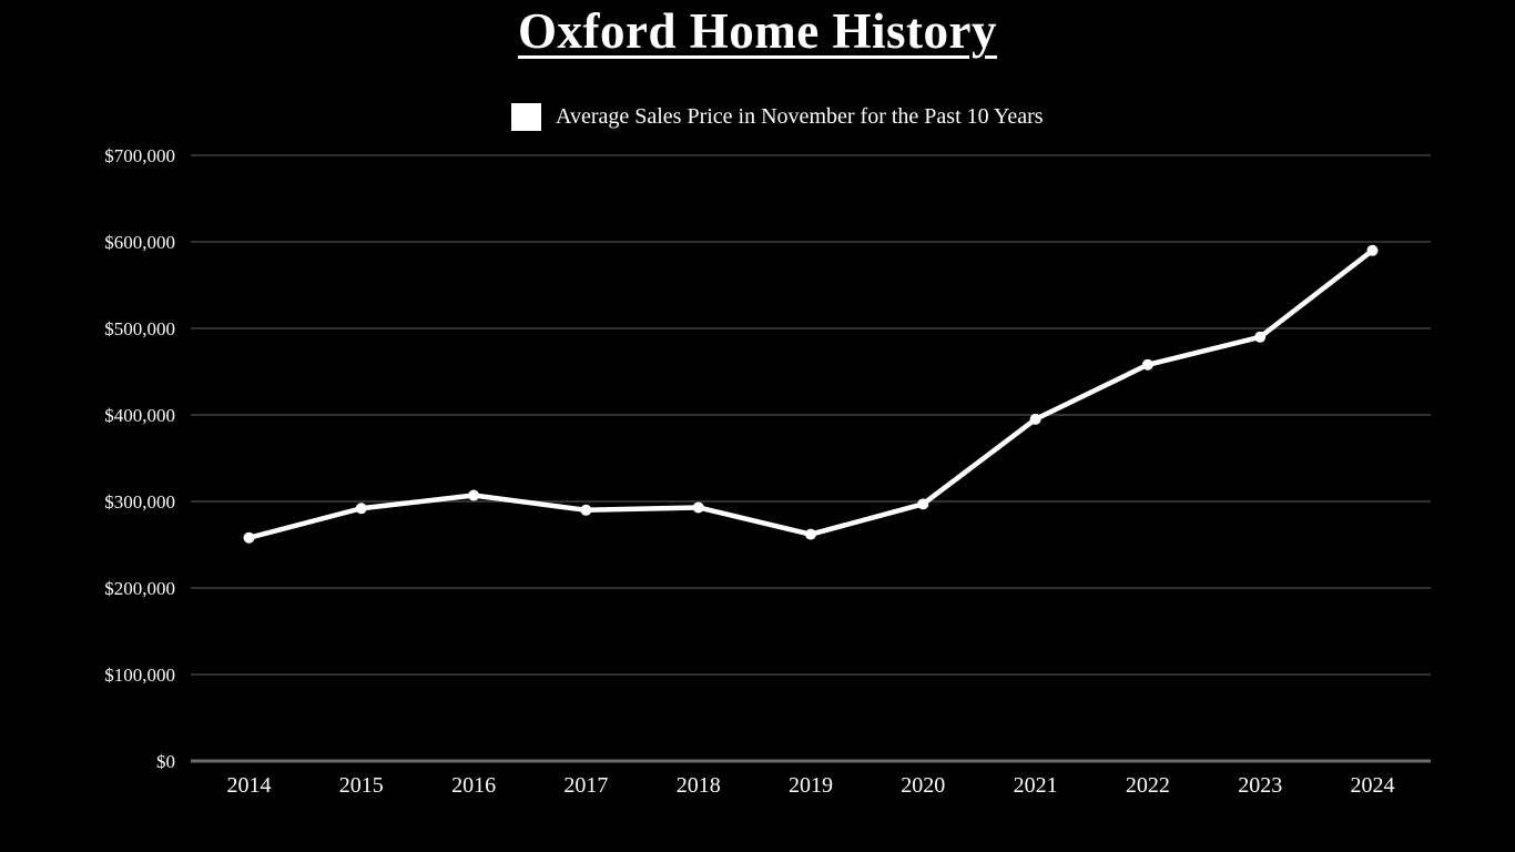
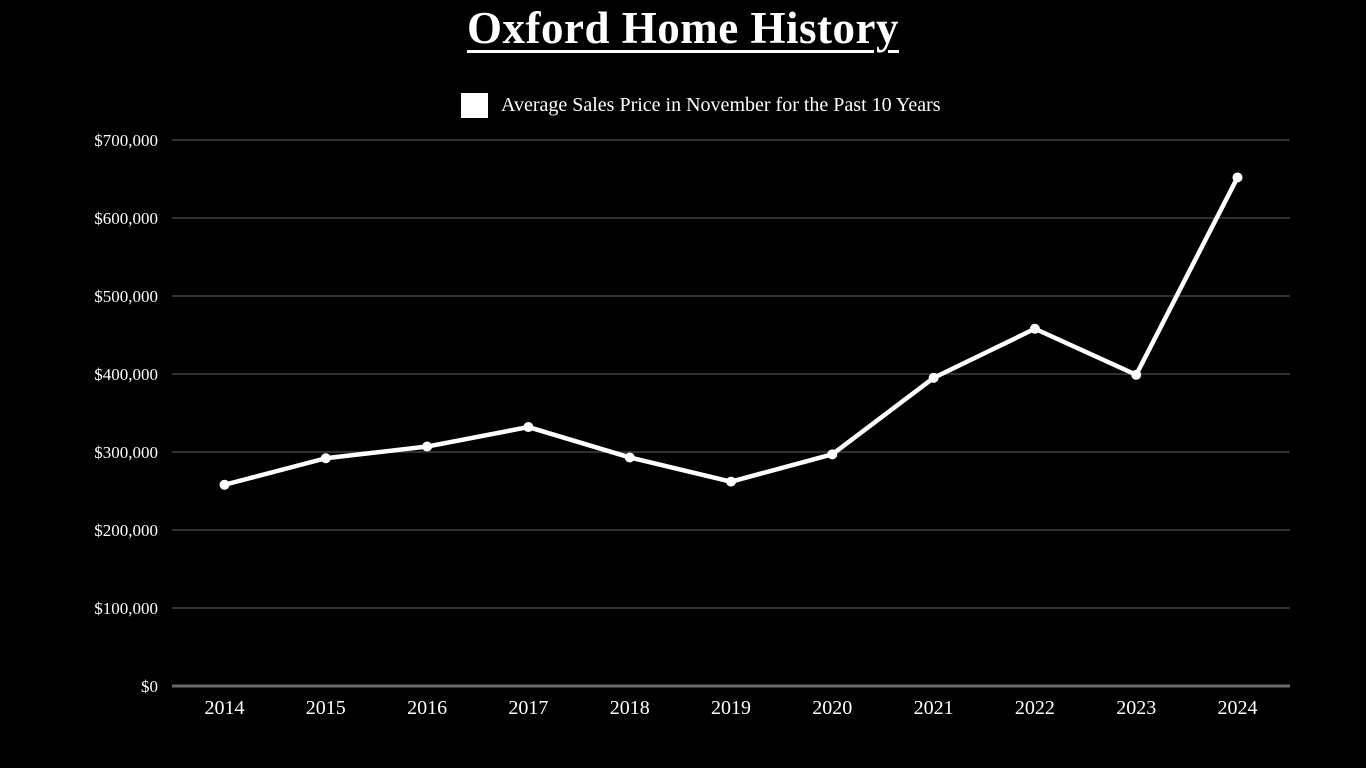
2017: $290000 -> $330000
2023: $490000 -> $400000
2024: $590000 -> $650000
